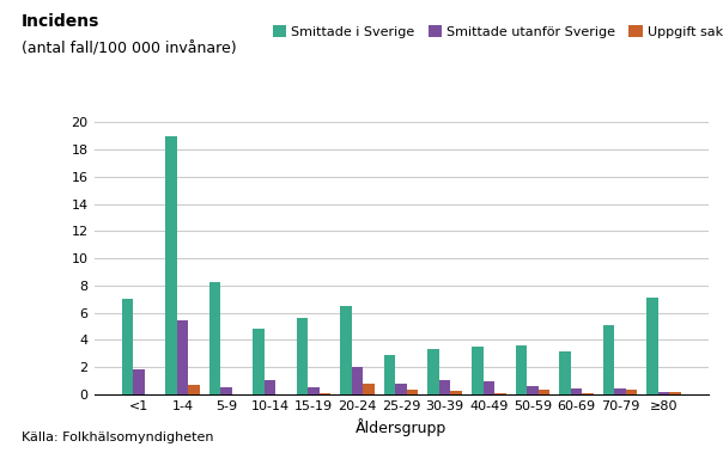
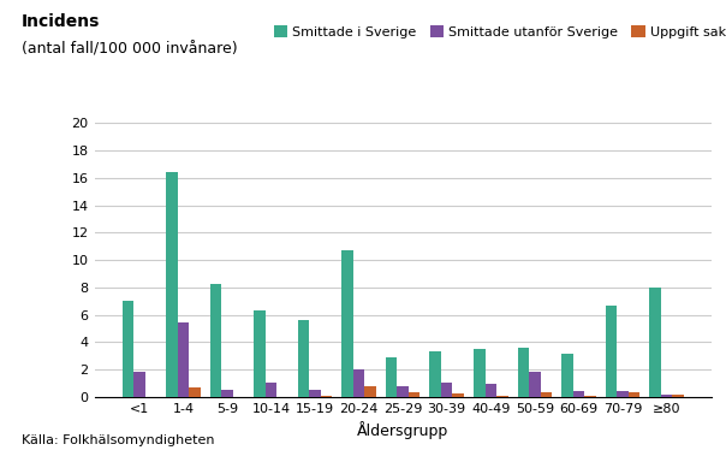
Smittade i Sverige/1-4: 19.0 -> 16.4
Smittade i Sverige/10-14: 4.8 -> 6.3
Smittade i Sverige/20-24: 6.5 -> 10.7
Smittade utanför Sverige/50-59: 0.6 -> 1.8
Smittade i Sverige/70-79: 5.1 -> 6.7
Smittade i Sverige/≥80: 7.1 -> 8.0
